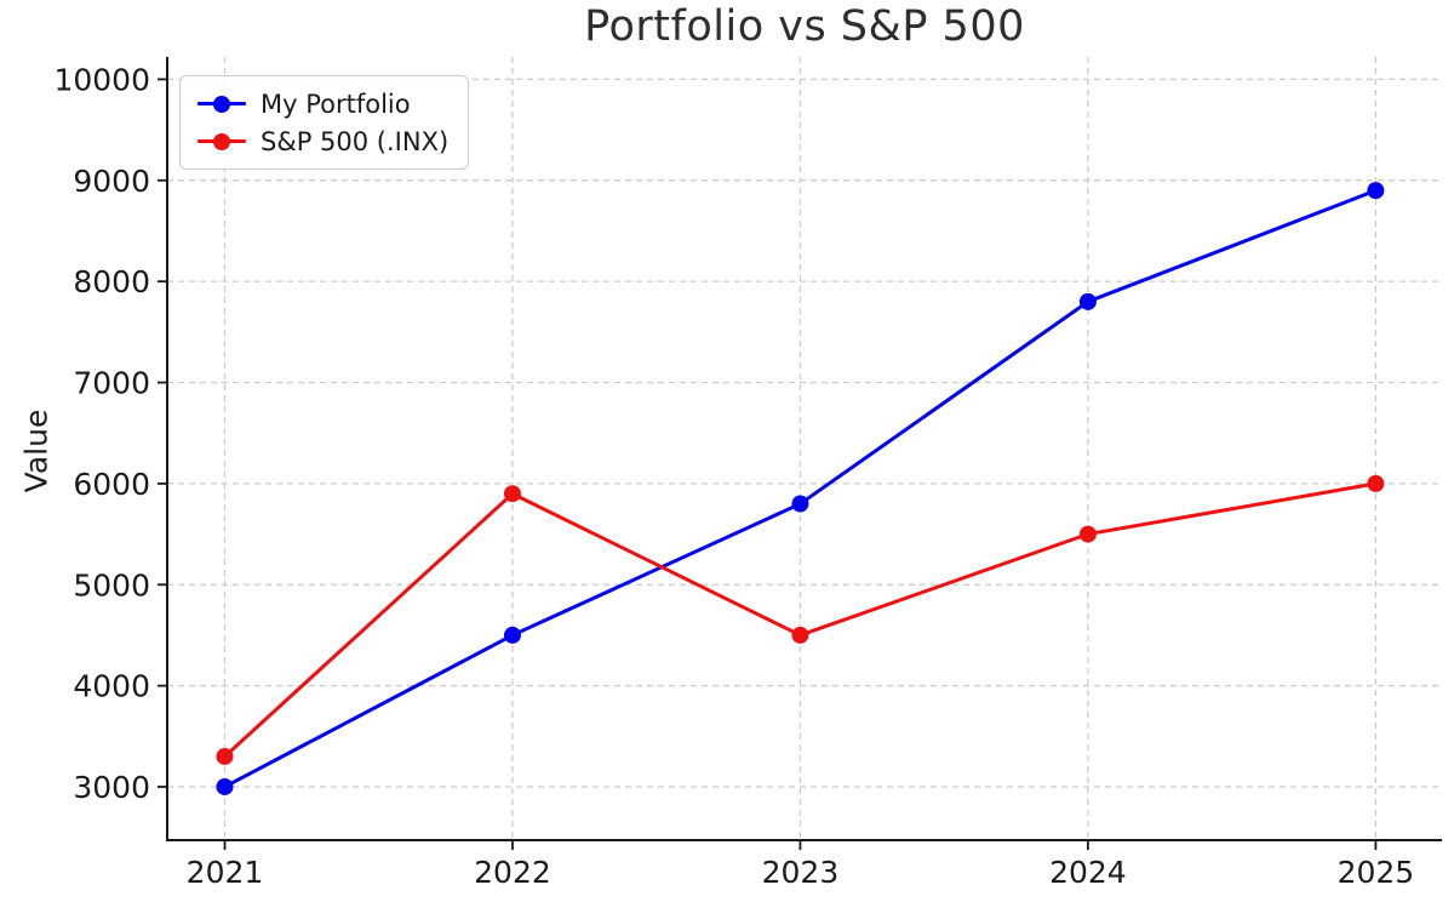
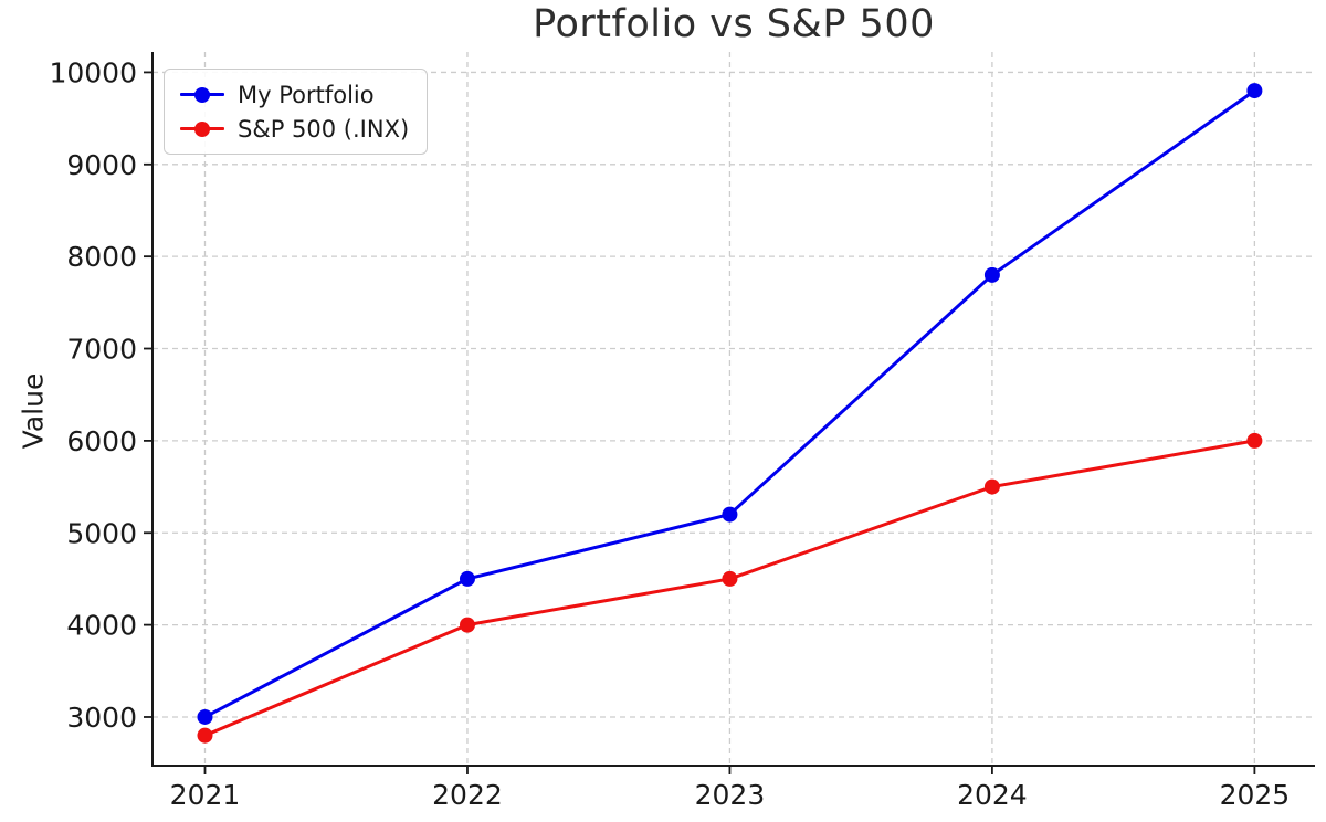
S&P 500 (.INX)/2021: 3300 -> 2800
S&P 500 (.INX)/2022: 5900 -> 4000
My Portfolio/2023: 5800 -> 5200
My Portfolio/2025: 8900 -> 9800
